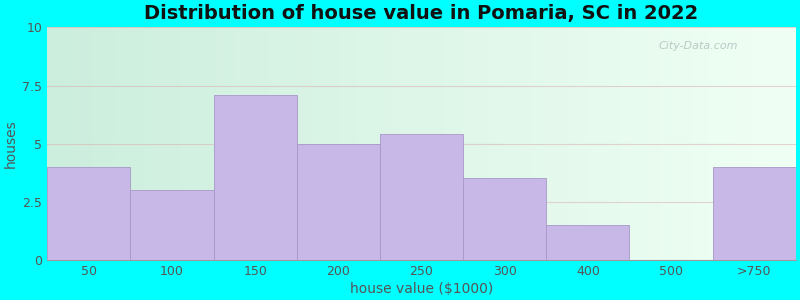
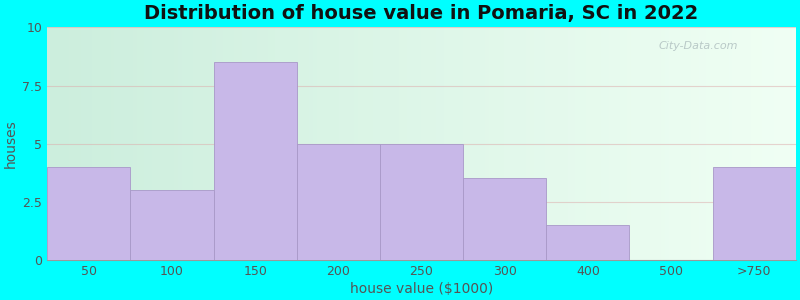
150: 7.1 -> 8.5
250: 5.4 -> 5.0
